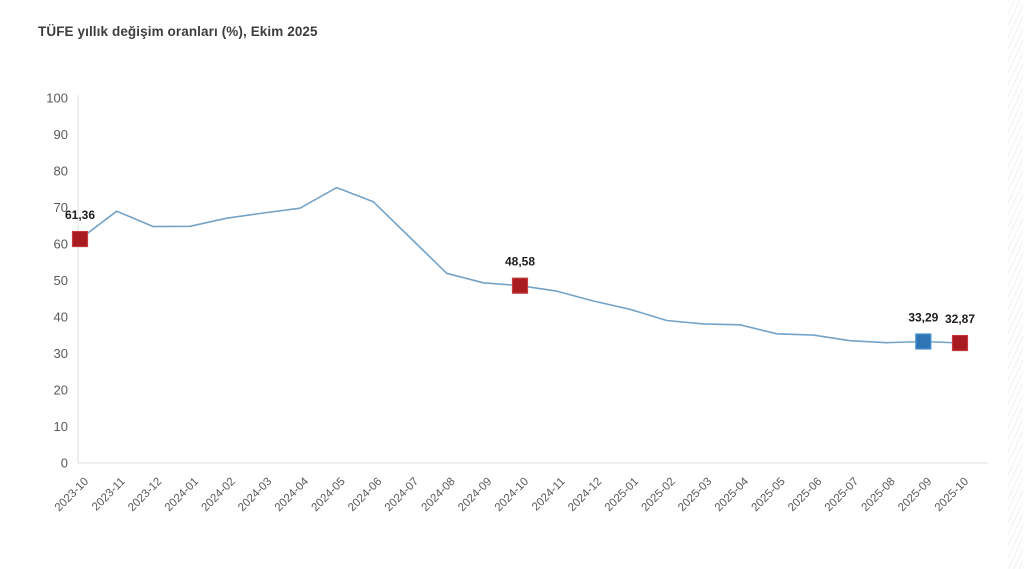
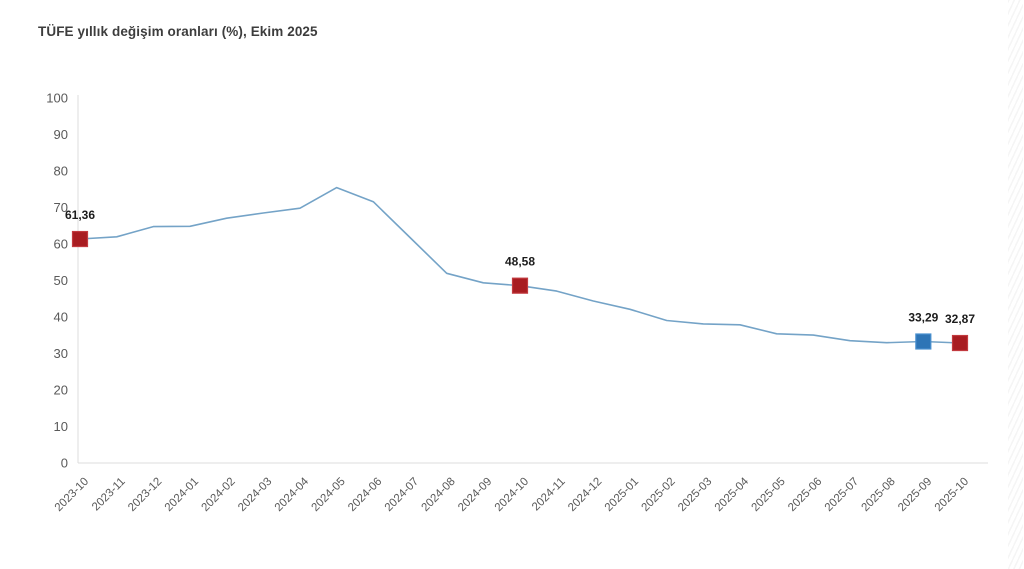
2023-11: 69 -> 62
